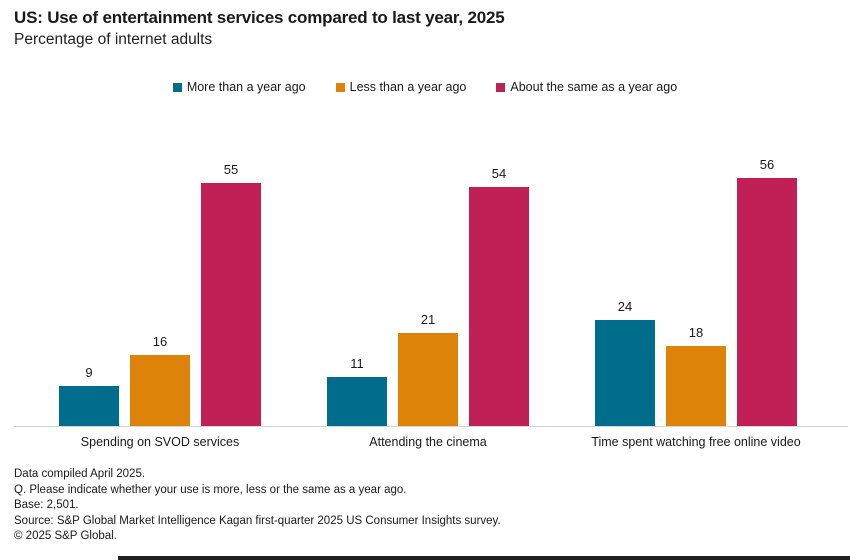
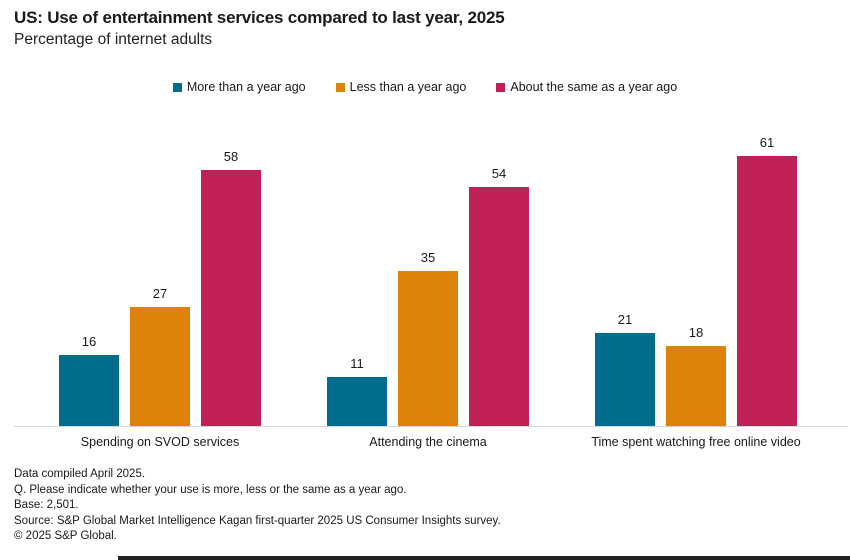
More than a year ago/Spending on SVOD services: 9 -> 16
Less than a year ago/Spending on SVOD services: 16 -> 27
About the same as a year ago/Spending on SVOD services: 55 -> 58
Less than a year ago/Attending the cinema: 21 -> 35
More than a year ago/Time spent watching free online video: 24 -> 21
About the same as a year ago/Time spent watching free online video: 56 -> 61
